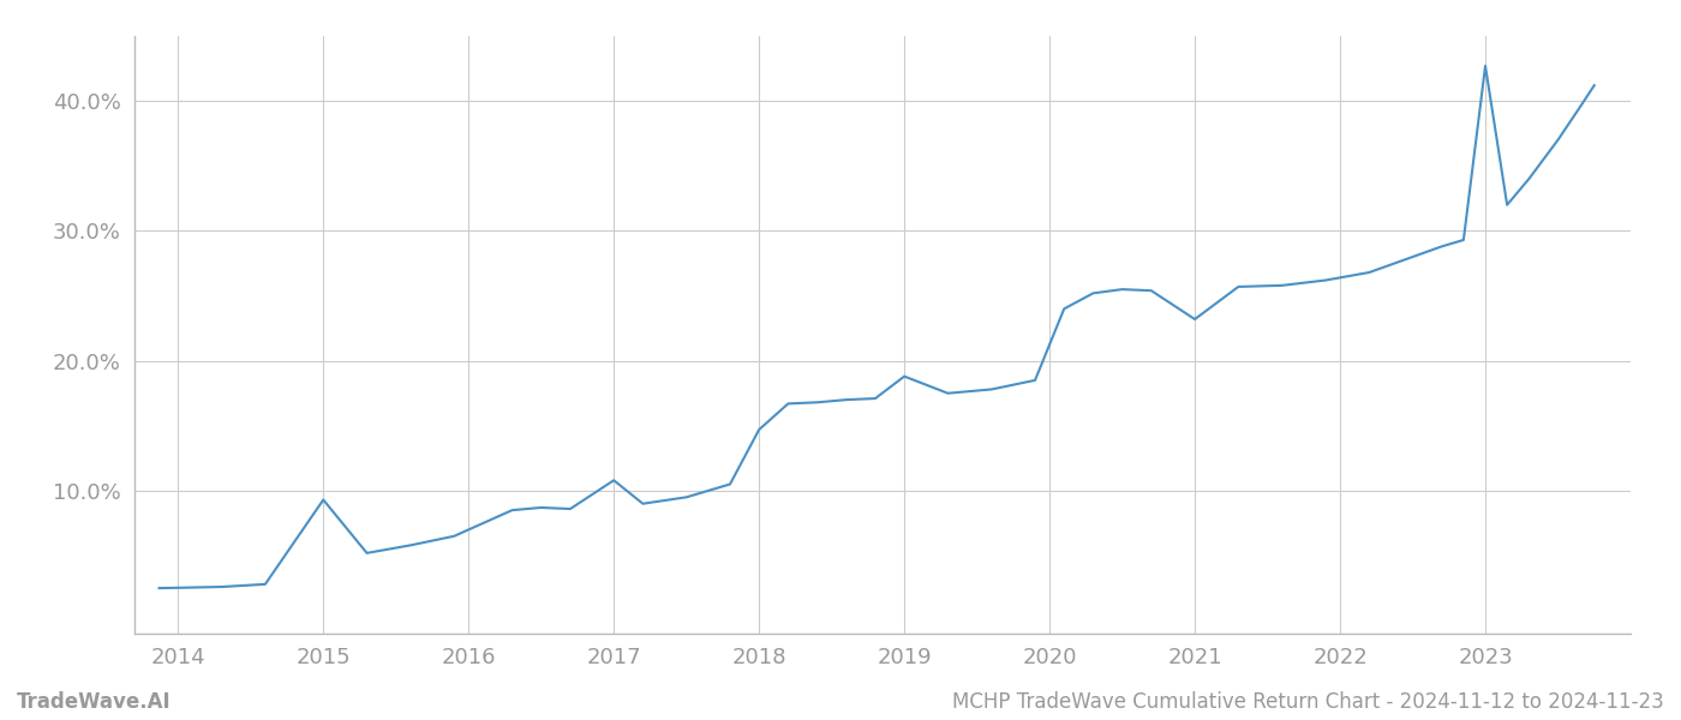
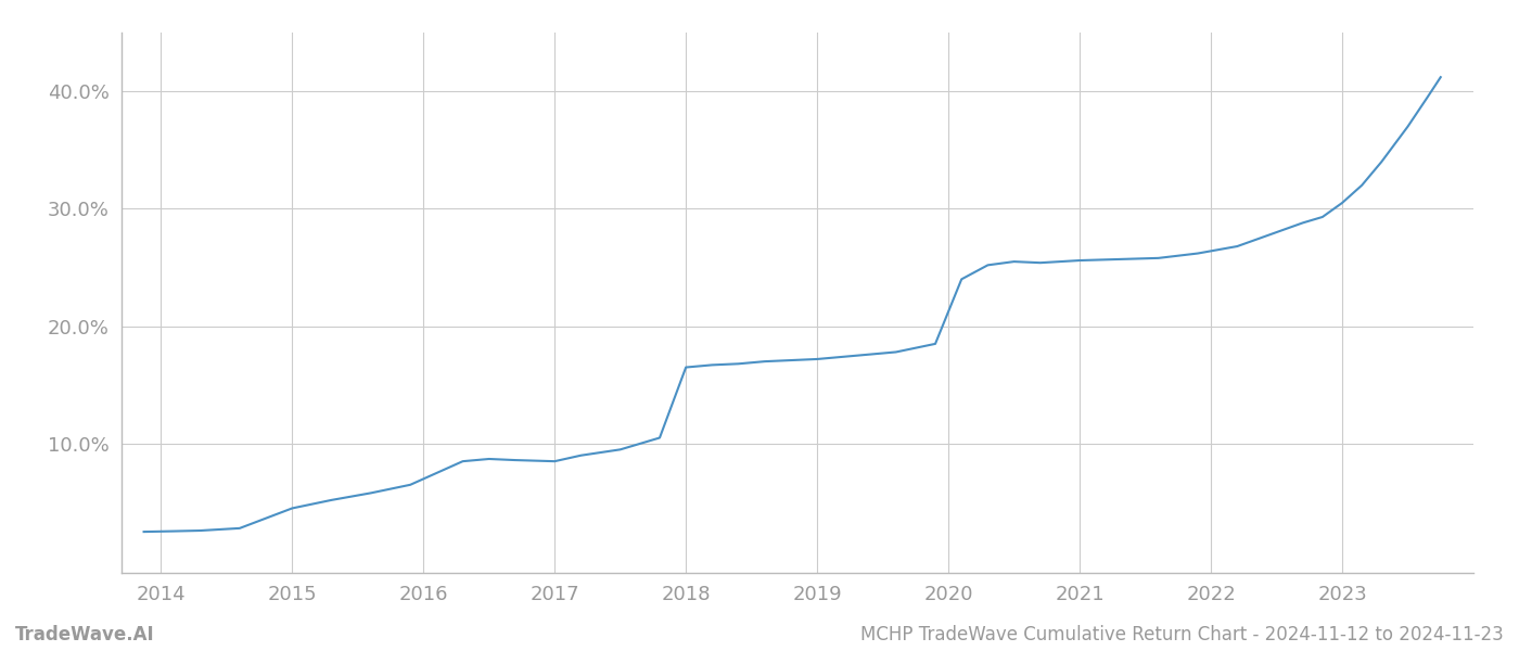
2015: 9.3% -> 4.5%
2017: 10.8% -> 8.5%
2018: 14.7% -> 16.5%
2019: 18.8% -> 17.2%
2021: 23.2% -> 25.6%
2023: 42.7% -> 30.5%
